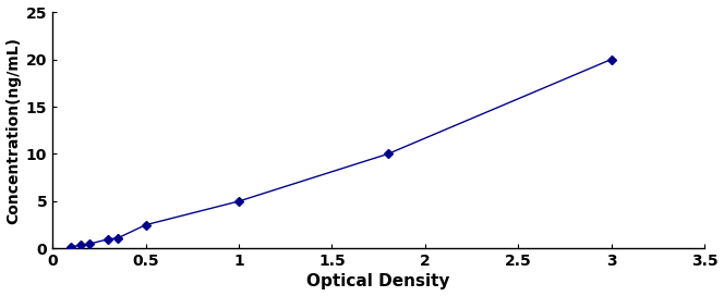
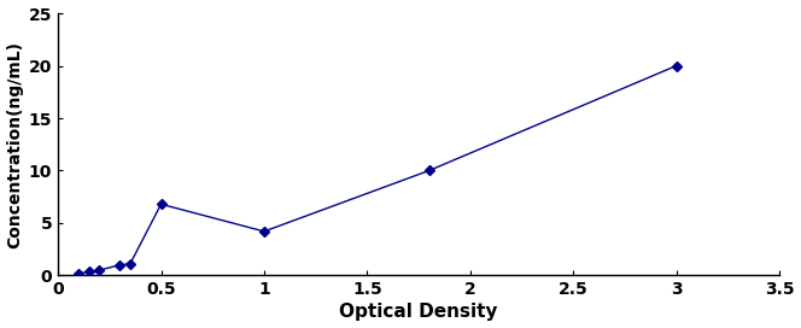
0.5: 2.5 -> 6.8
1: 5.0 -> 4.2
